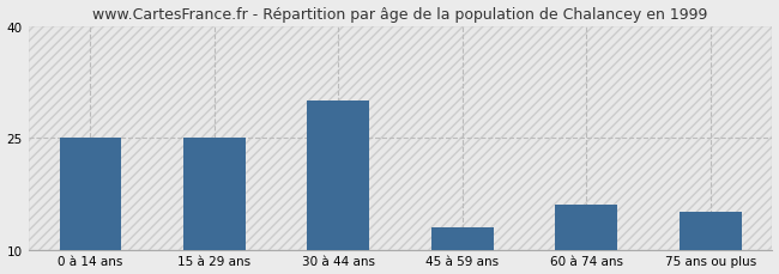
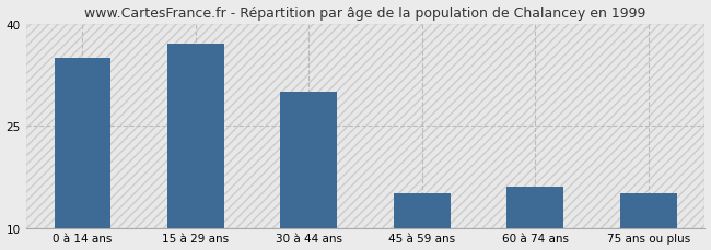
0 à 14 ans: 25 -> 35
15 à 29 ans: 25 -> 37
45 à 59 ans: 13 -> 15
